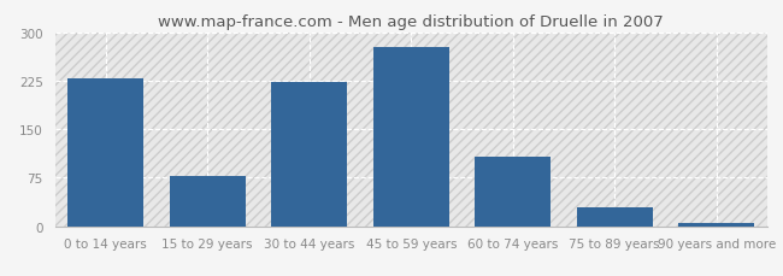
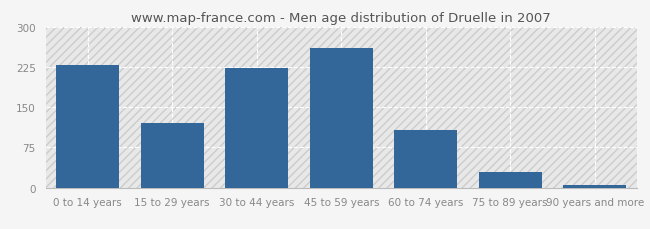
15 to 29 years: 78 -> 120
45 to 59 years: 276 -> 261
